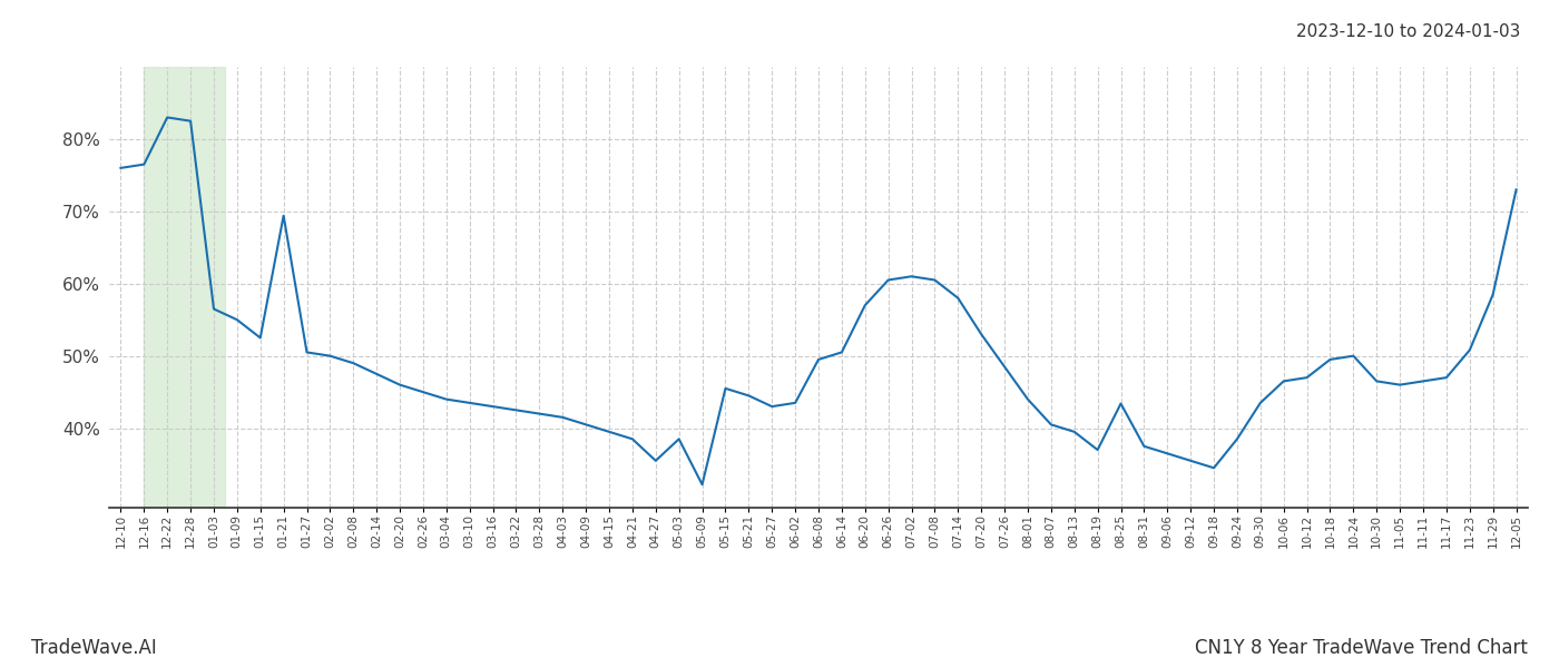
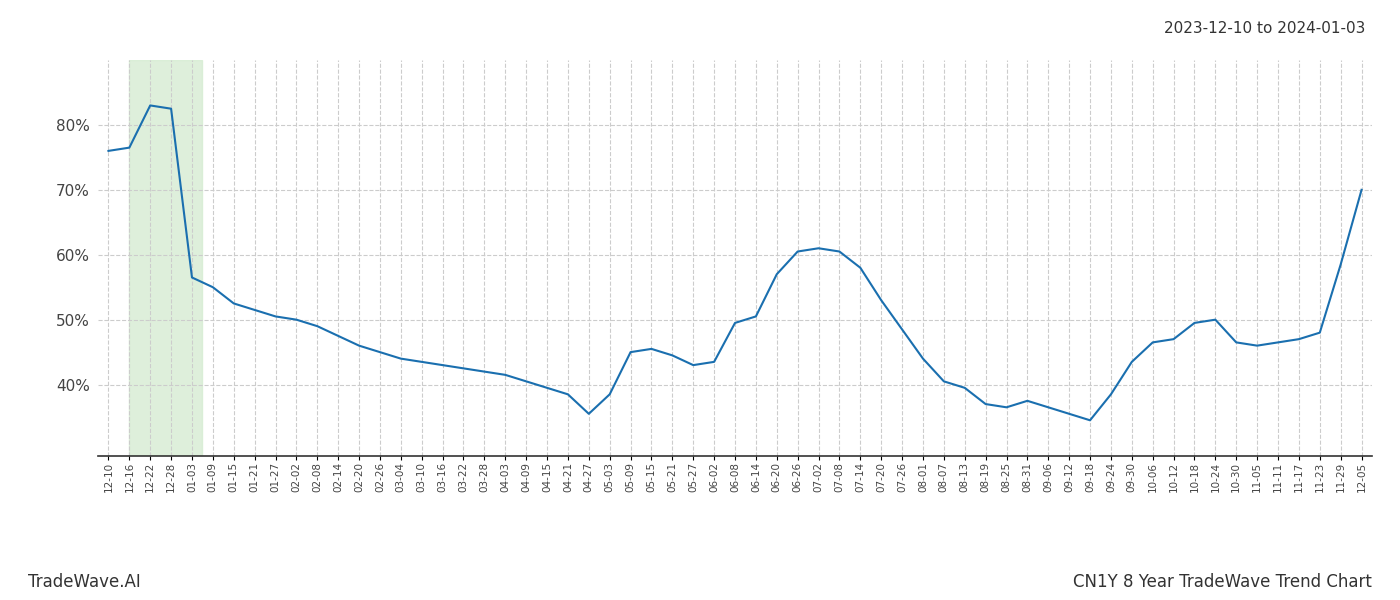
01-21: 69.4% -> 51.5%
05-09: 32.2% -> 45.0%
08-25: 43.4% -> 36.5%
11-23: 50.8% -> 48.0%
12-05: 73.0% -> 70.0%
